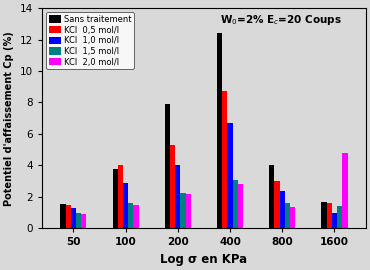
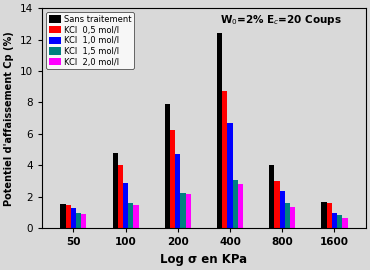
Sans traitement/100: 3.8 -> 4.8
KCl 0,5 mol/l/200: 5.3 -> 6.2
KCl 1,0 mol/l/200: 4.0 -> 4.7
KCl 1,5 mol/l/1600: 1.4 -> 0.8
KCl 2,0 mol/l/1600: 4.8 -> 0.7
